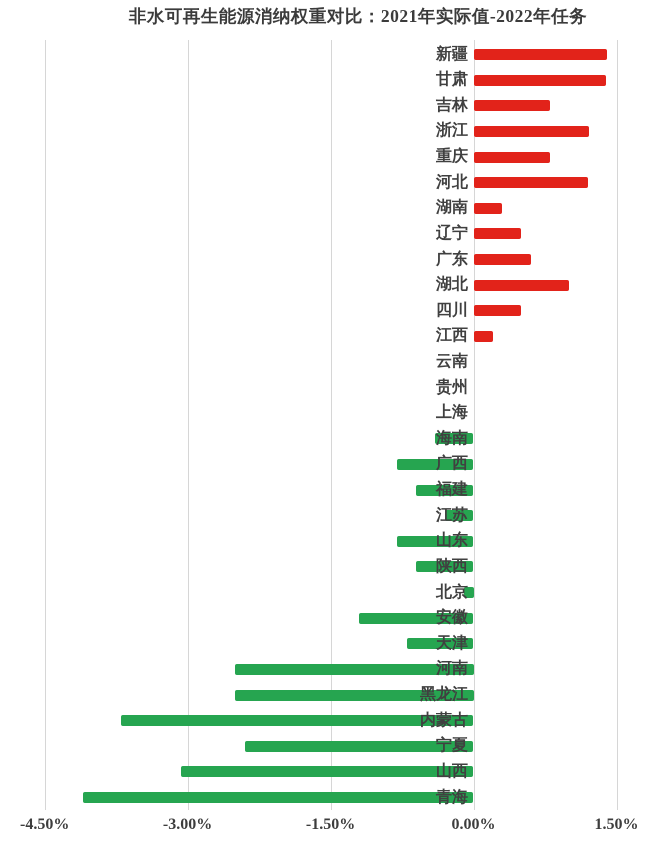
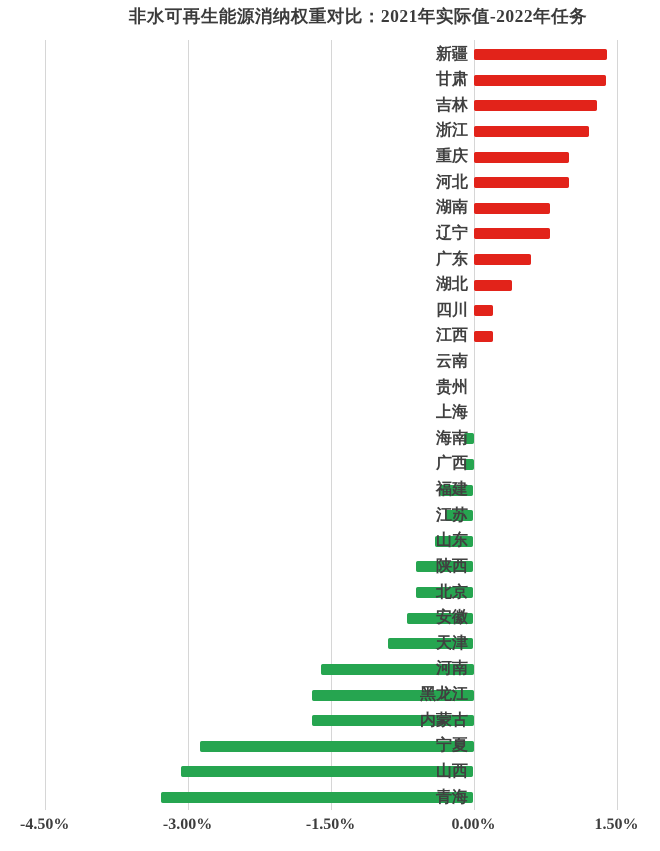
吉林: 0.8% -> 1.3%
重庆: 0.8% -> 1.0%
河北: 1.2% -> 1.0%
湖南: 0.3% -> 0.8%
辽宁: 0.5% -> 0.8%
湖北: 1.0% -> 0.4%
四川: 0.5% -> 0.2%
海南: -0.4% -> -0.1%
广西: -0.8% -> -0.1%
福建: -0.6% -> -0.3%
山东: -0.8% -> -0.4%
北京: -0.1% -> -0.6%
安徽: -1.2% -> -0.7%
天津: -0.7% -> -0.9%
河南: -2.5% -> -1.6%
黑龙江: -2.5% -> -1.7%
内蒙古: -3.7% -> -1.7%
宁夏: -2.4% -> -2.9%
青海: -4.1% -> -3.3%
